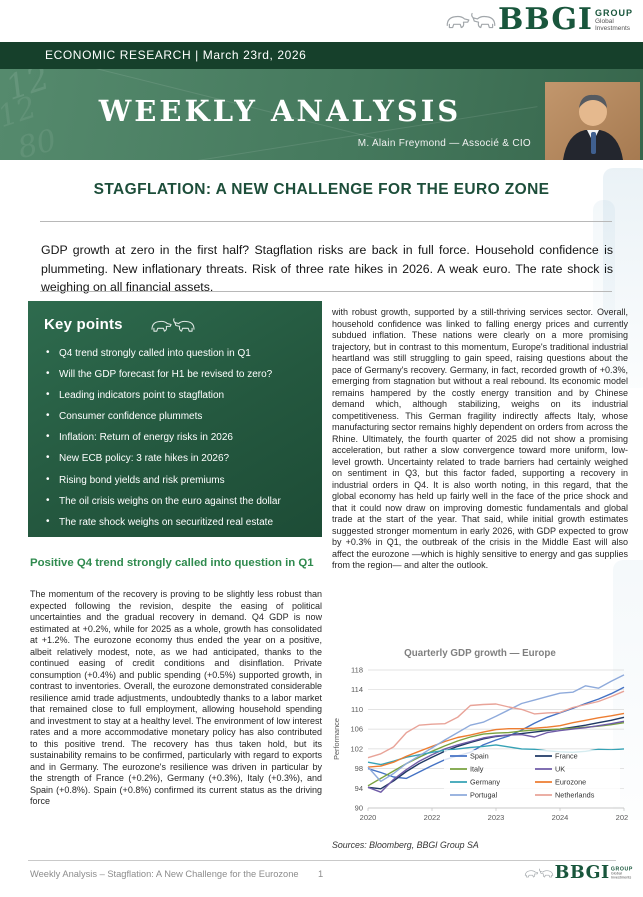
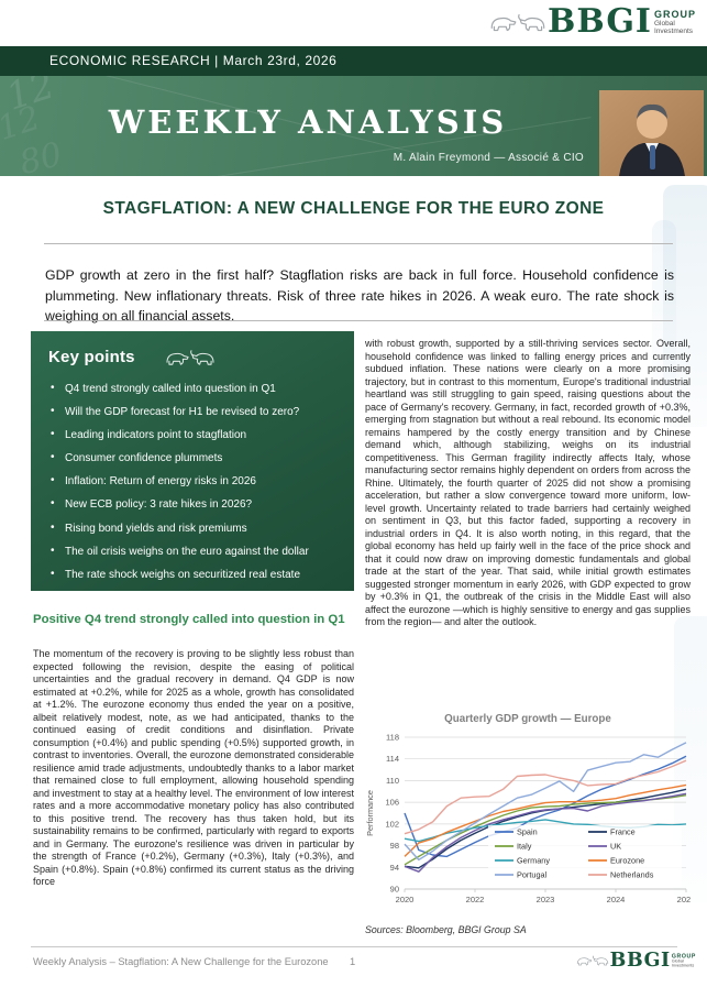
Spain/2020: 98 -> 104
Eurozone/2020: 98 -> 96
Portugal/2023: 111 -> 108
